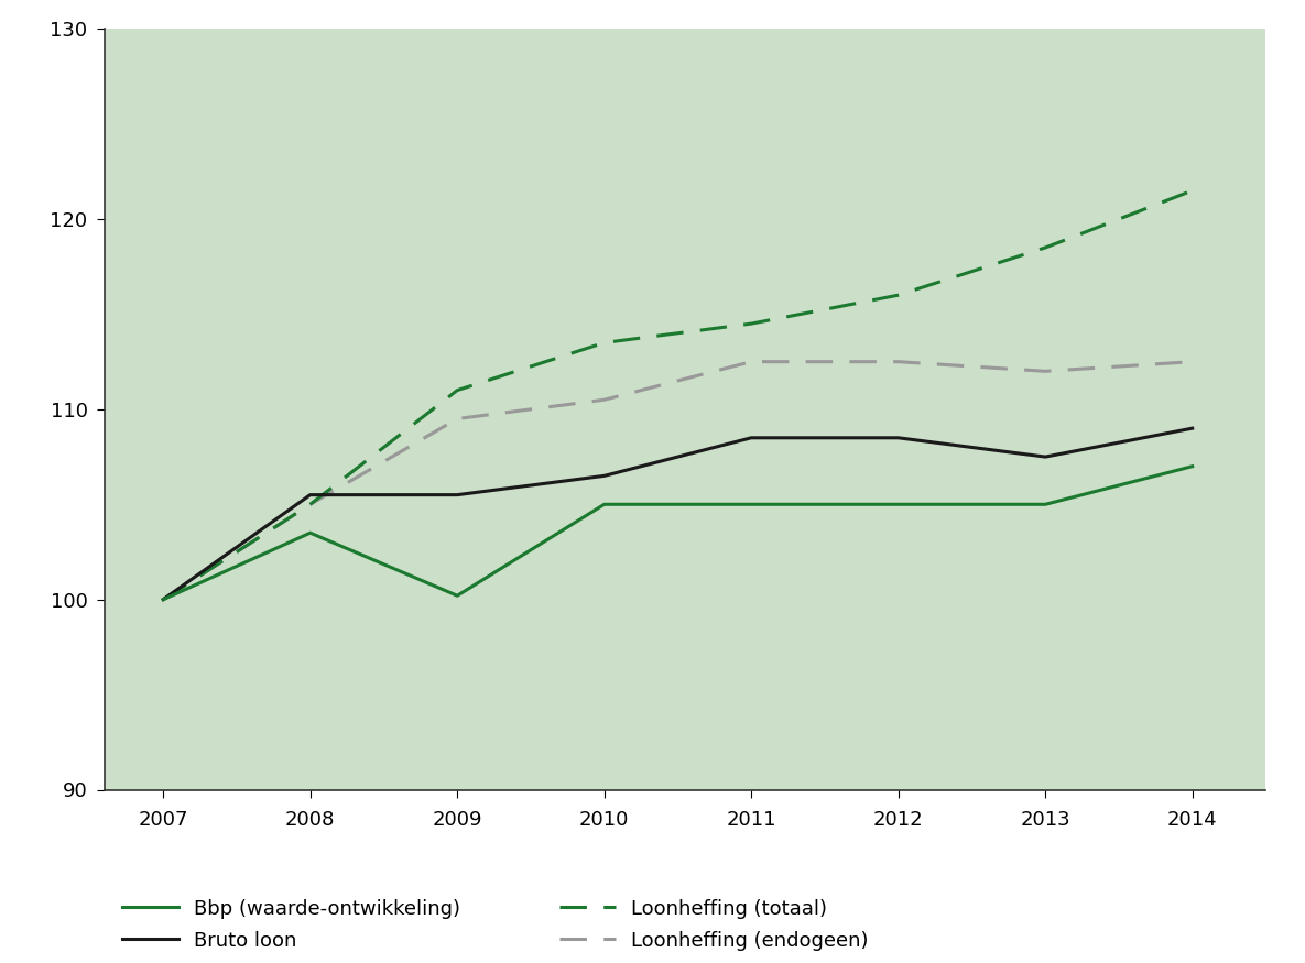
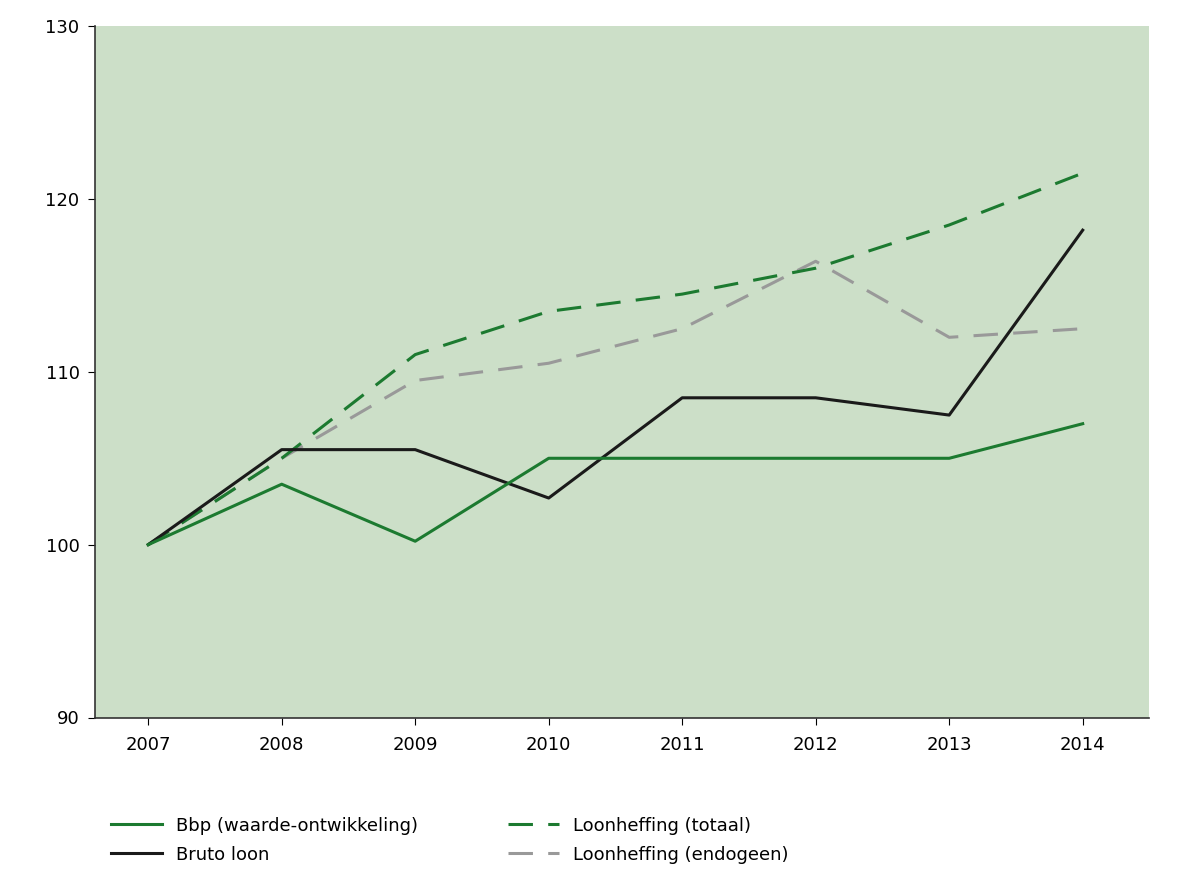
Bruto loon/2010: 106.5 -> 102.7
Loonheffing (endogeen)/2012: 112.5 -> 116.4
Bruto loon/2014: 109.0 -> 118.2
